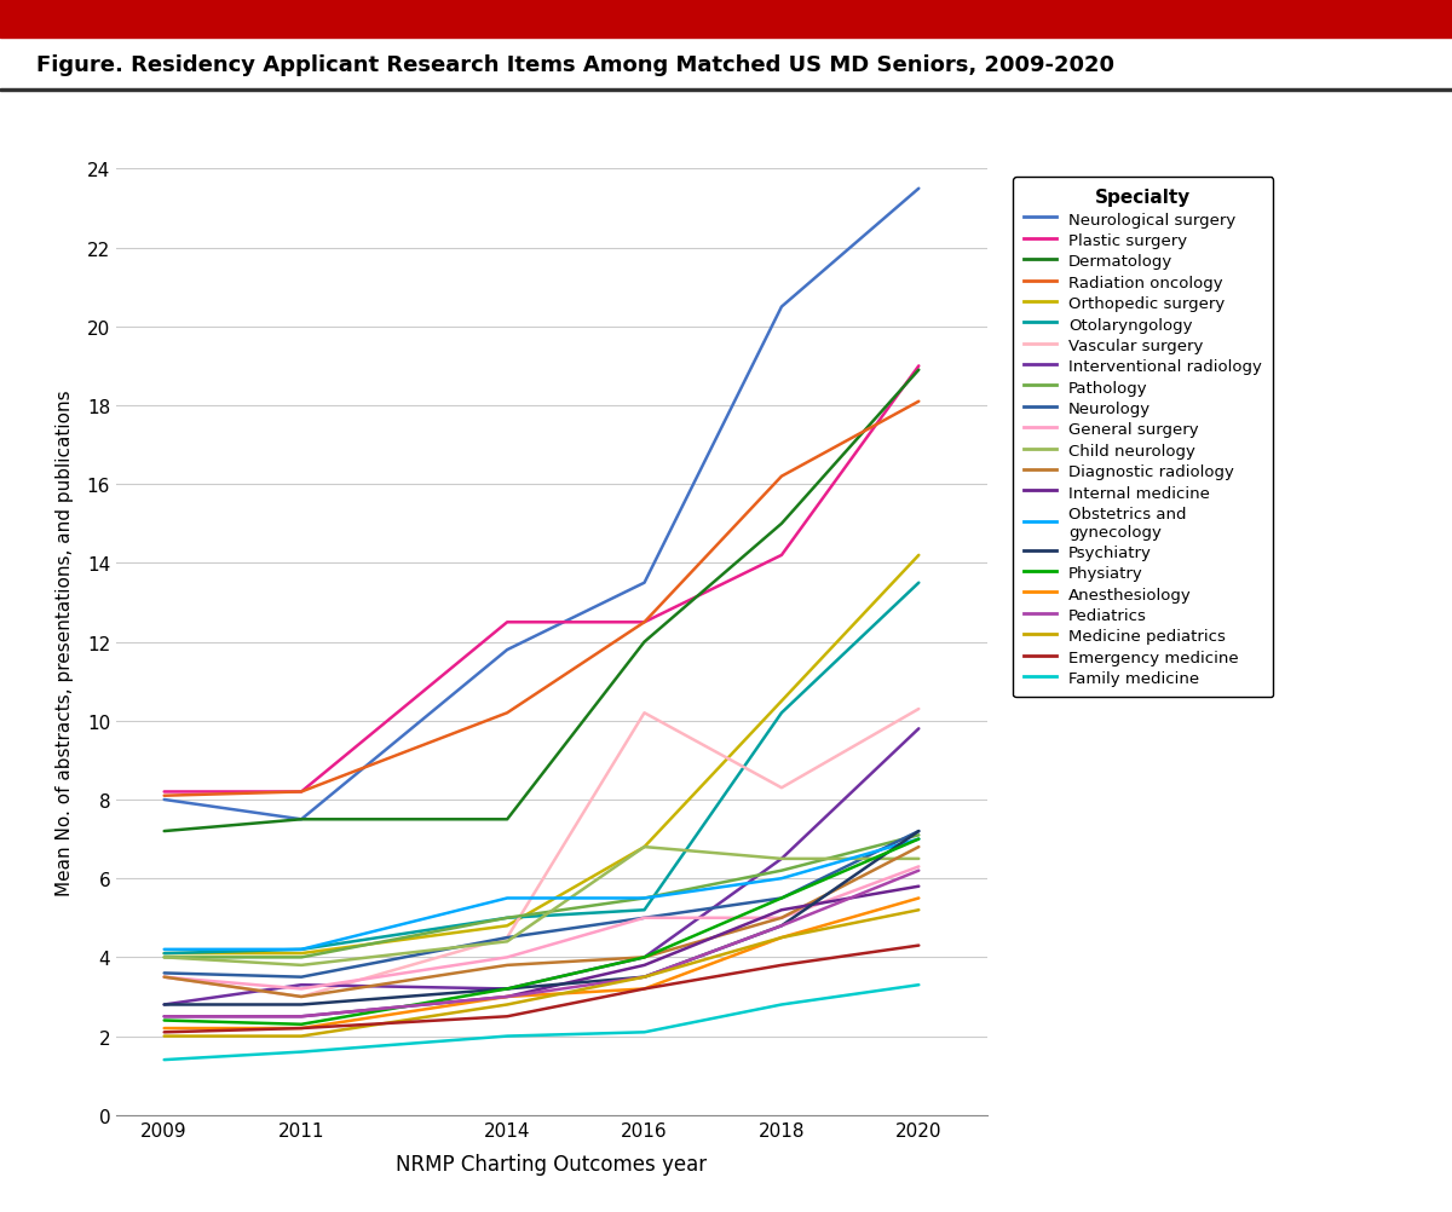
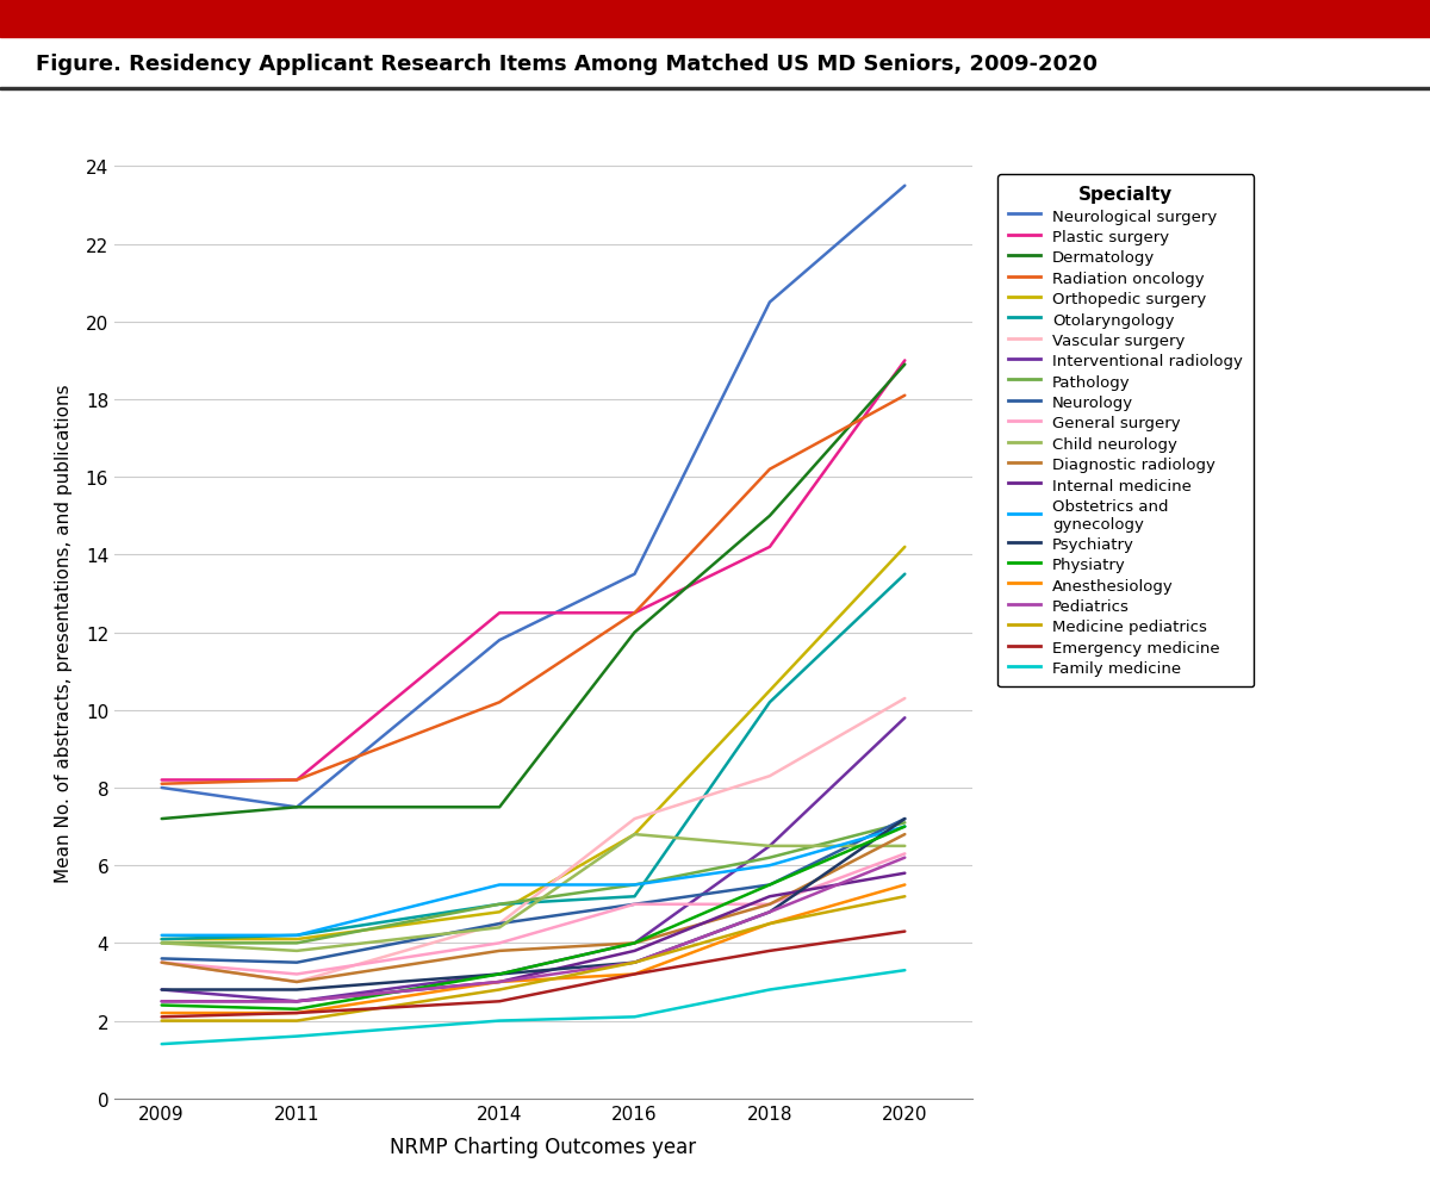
Interventional radiology/2011: 3.3 -> 2.5
Vascular surgery/2016: 10.2 -> 7.2
